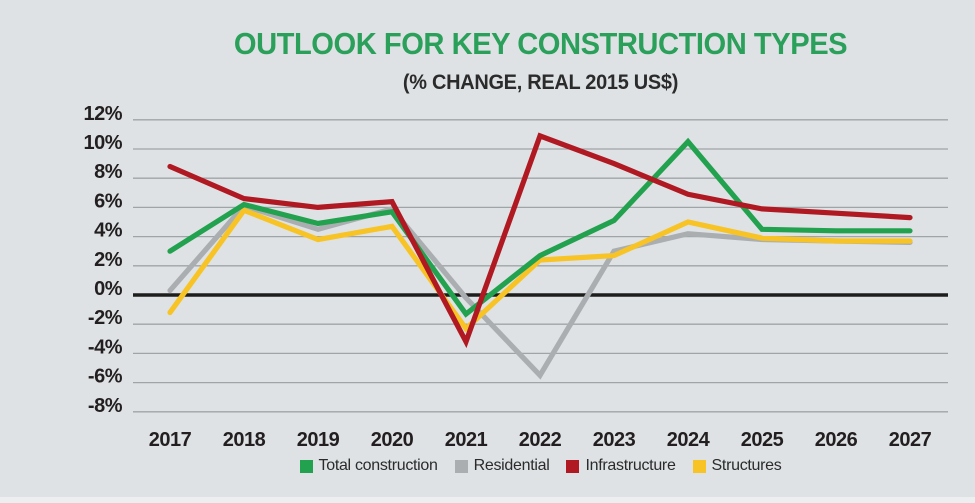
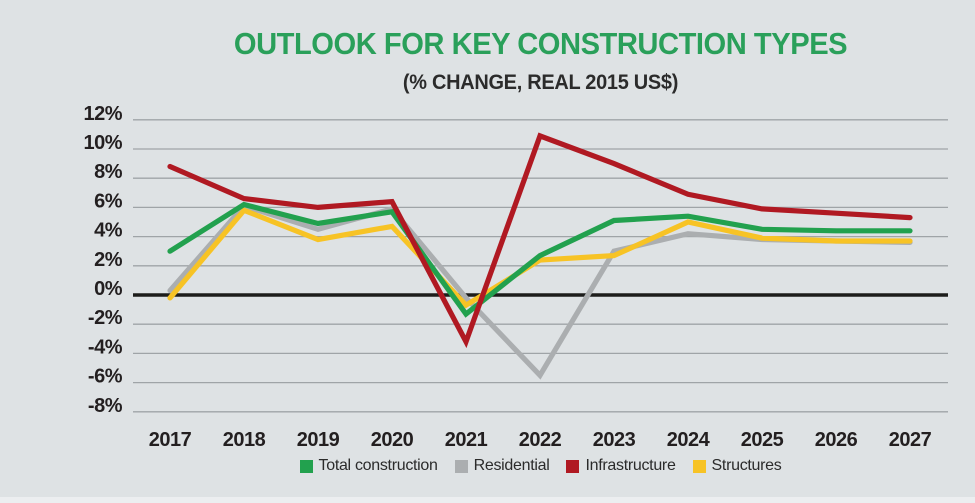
Structures/2017: -1.2% -> -0.2%
Structures/2021: -2.3% -> -0.7%
Total construction/2024: 10.5% -> 5.4%
